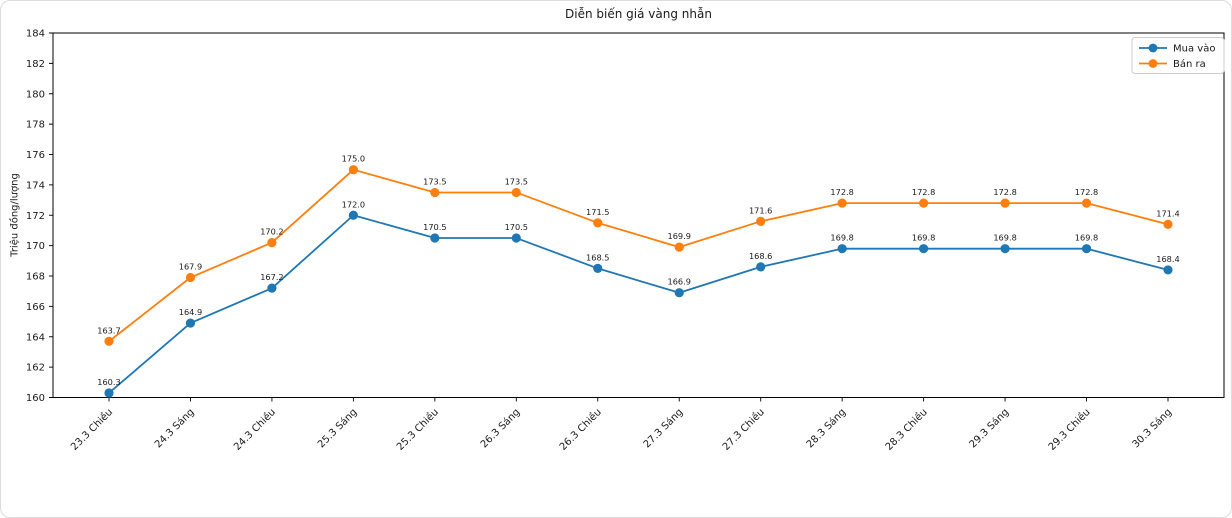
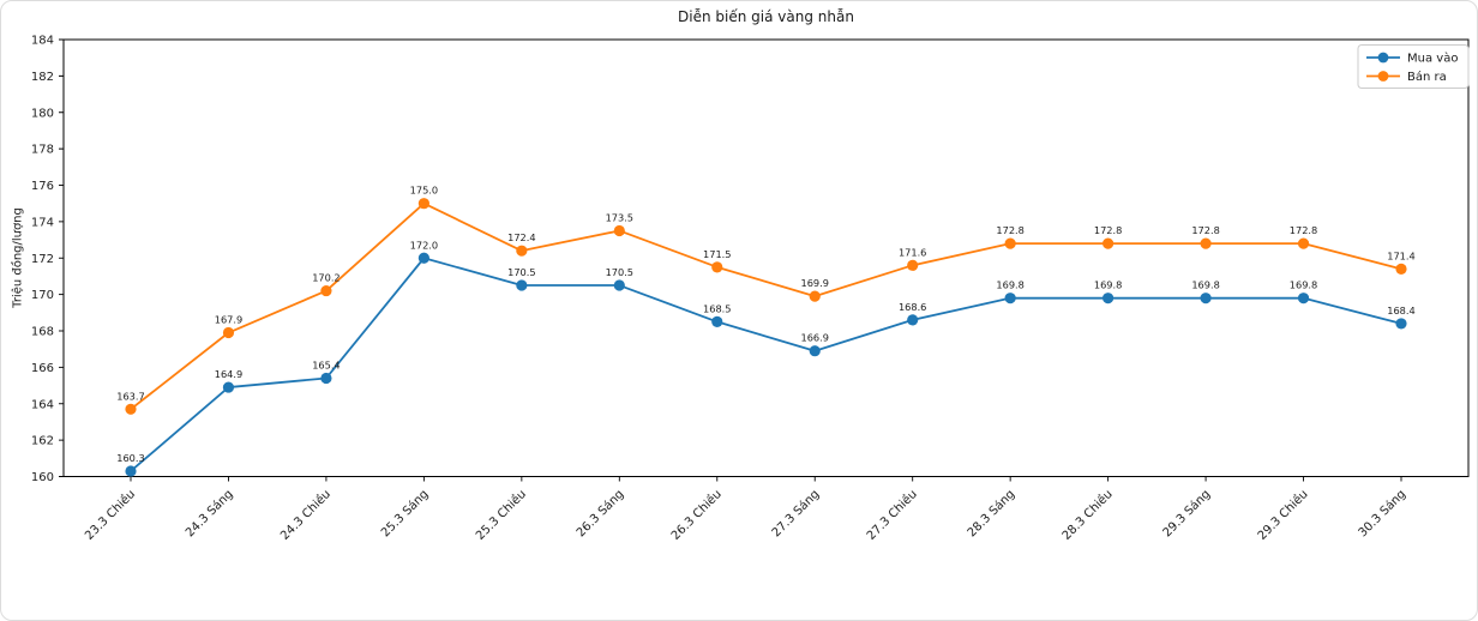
Mua vào/24.3 Chiều: 167.2 -> 165.4
Bán ra/25.3 Chiều: 173.5 -> 172.4
